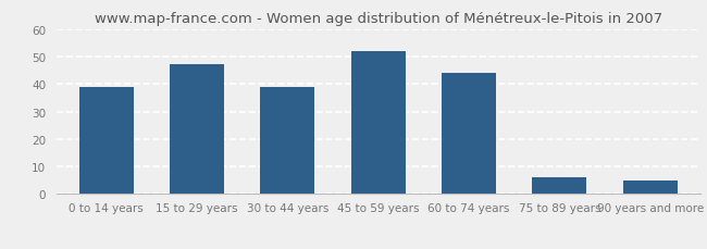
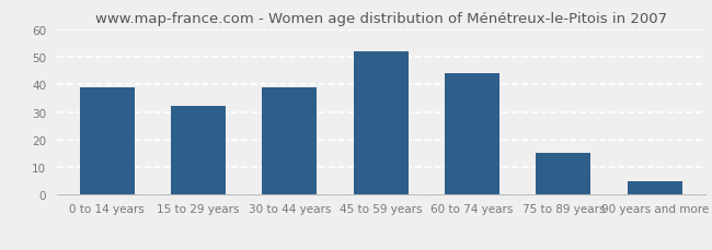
15 to 29 years: 47 -> 32
75 to 89 years: 6 -> 15
